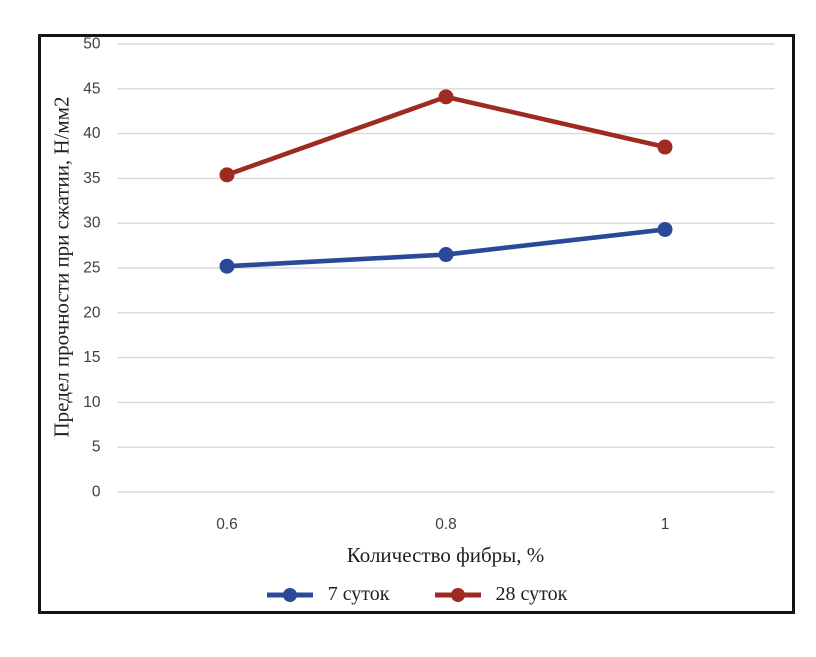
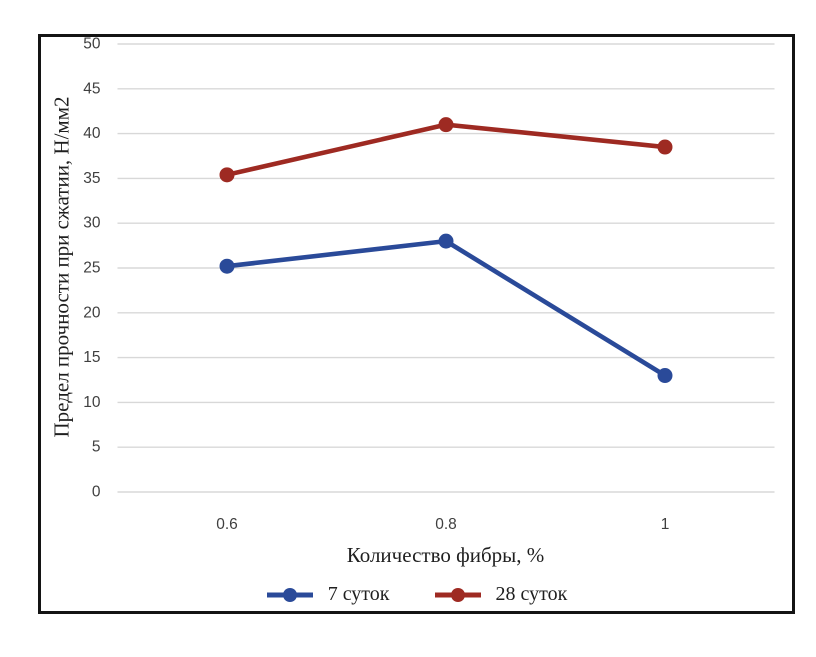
7 суток/0.8: 26 -> 28
28 суток/0.8: 44 -> 41
7 суток/1: 29 -> 13
